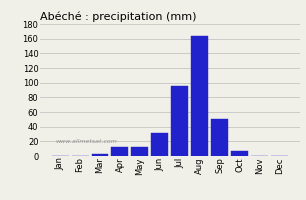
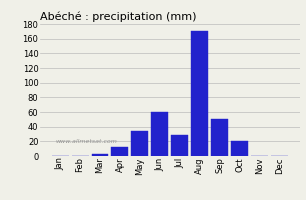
May: 12 -> 34
Jun: 32 -> 60
Jul: 96 -> 28
Aug: 163 -> 170
Oct: 7 -> 20
